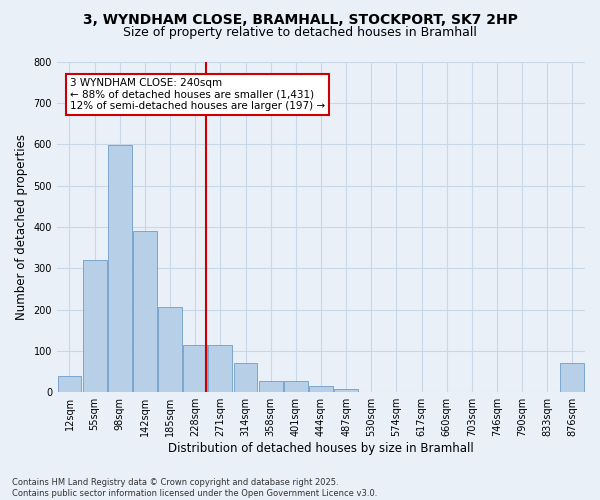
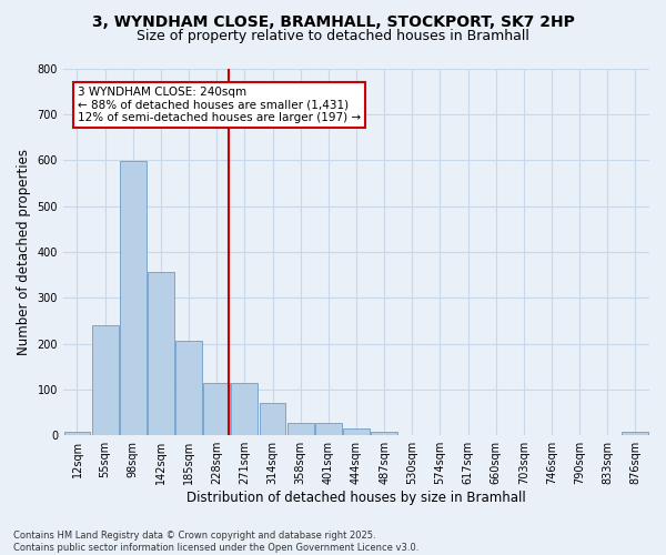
12sqm: 40 -> 8
55sqm: 320 -> 240
142sqm: 390 -> 355
876sqm: 70 -> 7
